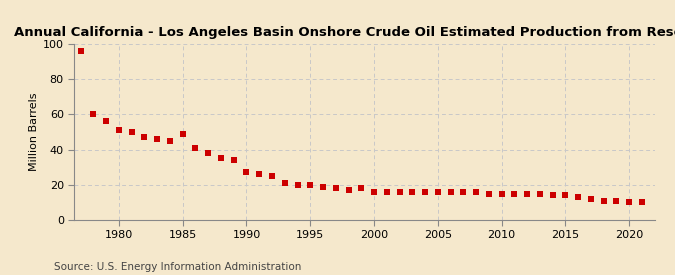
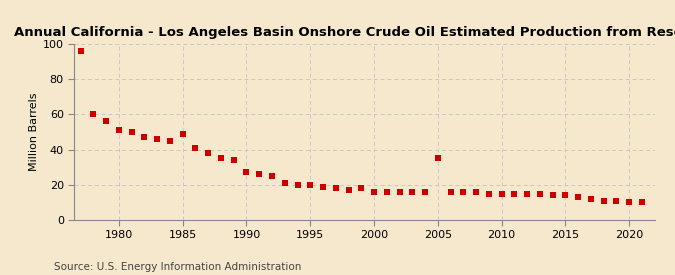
2005: 16 -> 35
